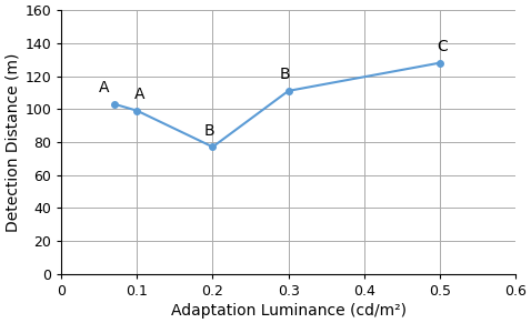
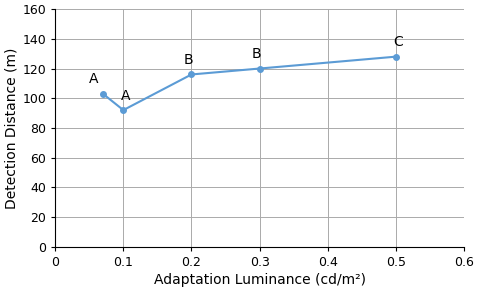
0.1: 99 -> 92
0.2: 77 -> 116
0.3: 111 -> 120
